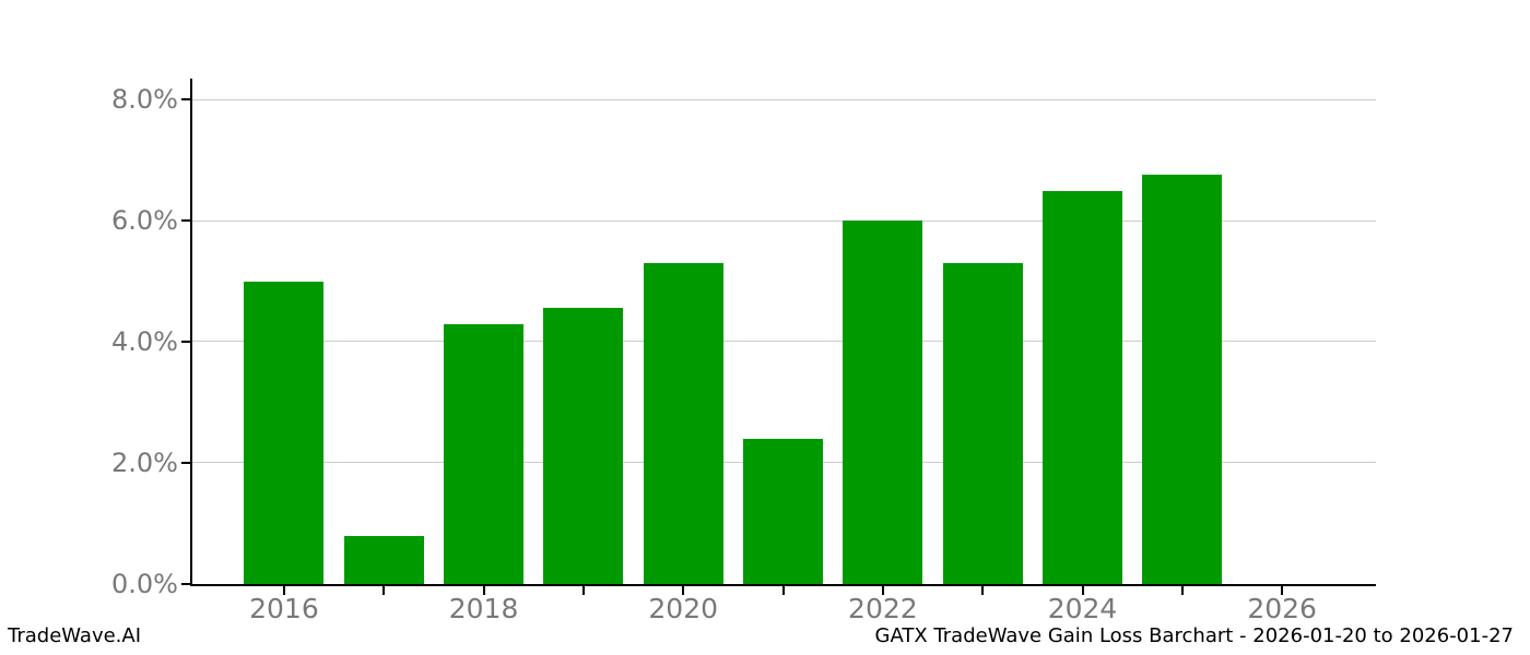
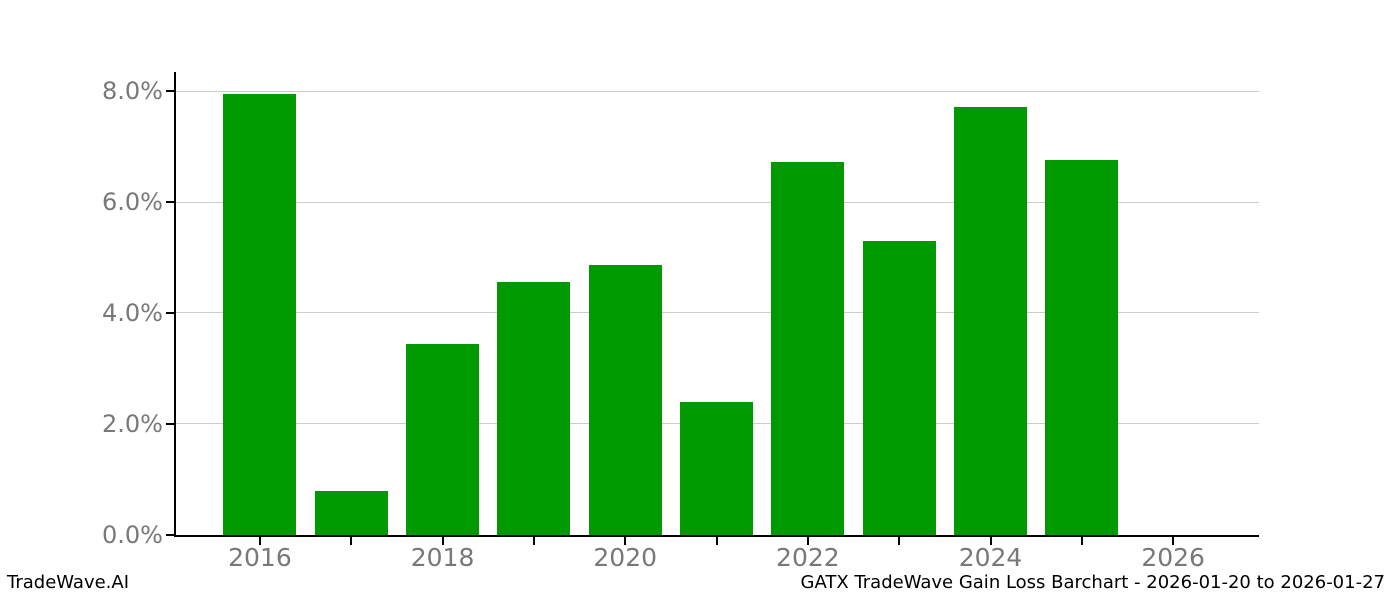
2016: 5.0% -> 8.0%
2018: 4.3% -> 3.4%
2020: 5.3% -> 4.9%
2022: 6.0% -> 6.7%
2024: 6.5% -> 7.7%
